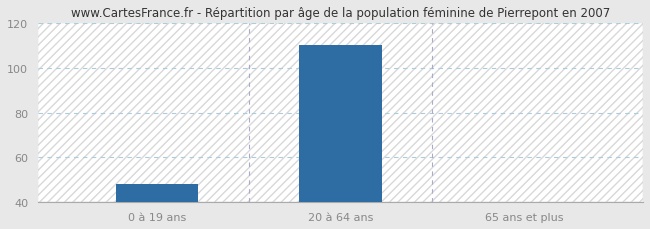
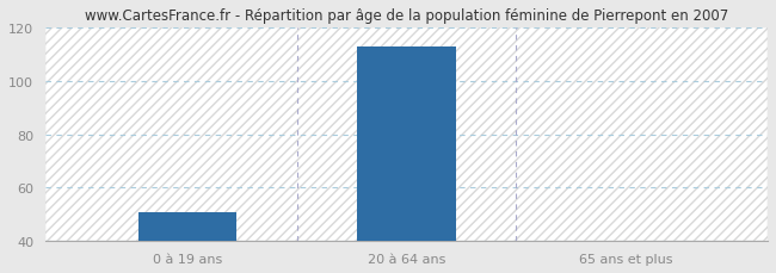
0 à 19 ans: 48 -> 51
20 à 64 ans: 110 -> 113
